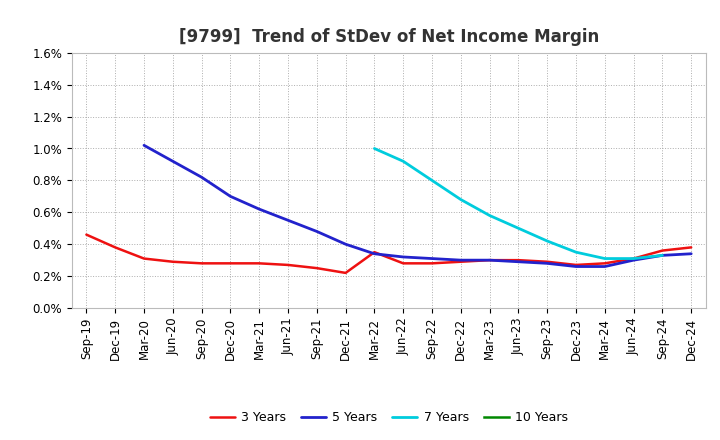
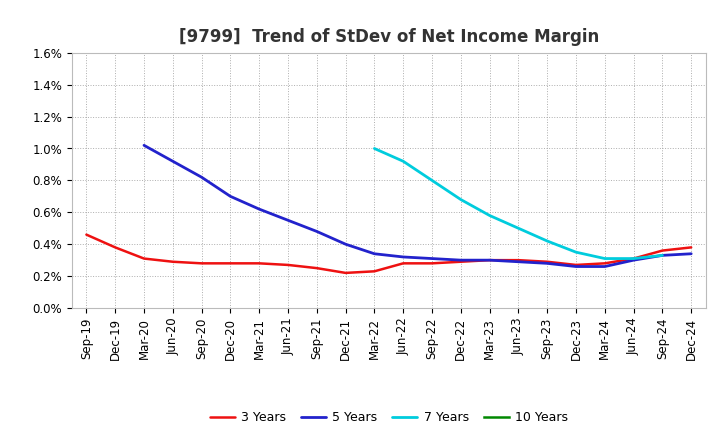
3 Years/Mar-22: 0.35% -> 0.23%
